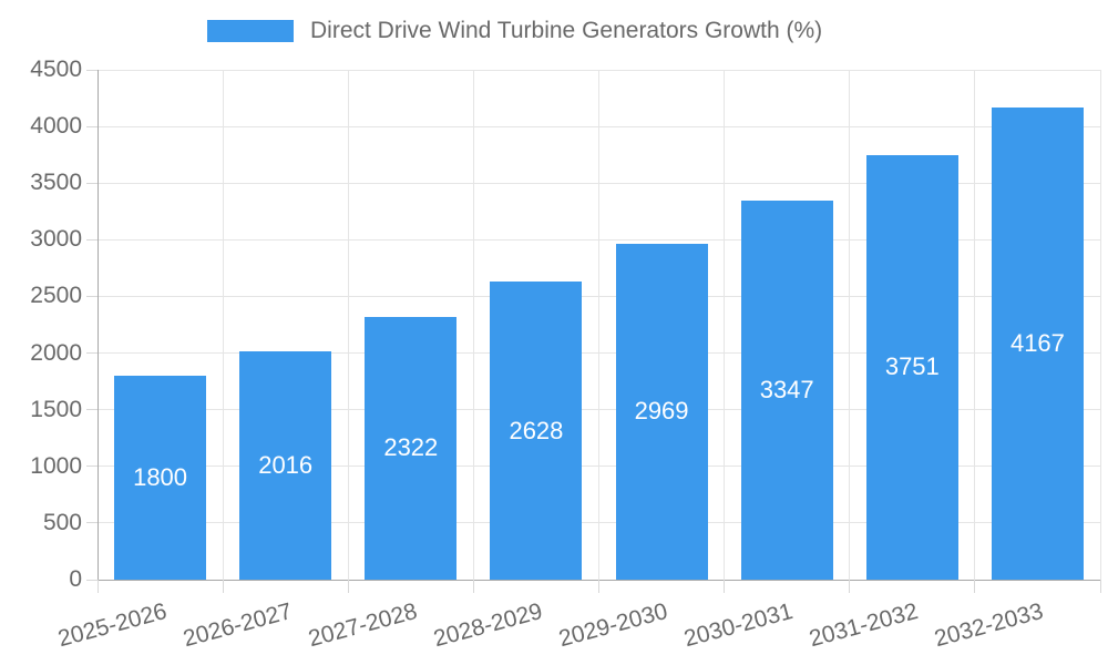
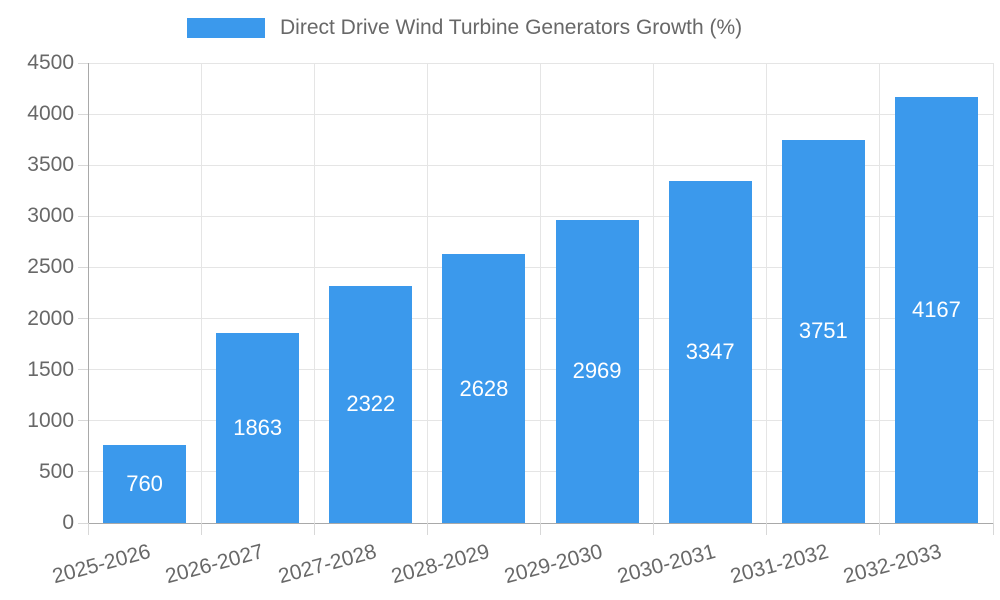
2025-2026: 1800 -> 760
2026-2027: 2016 -> 1863
